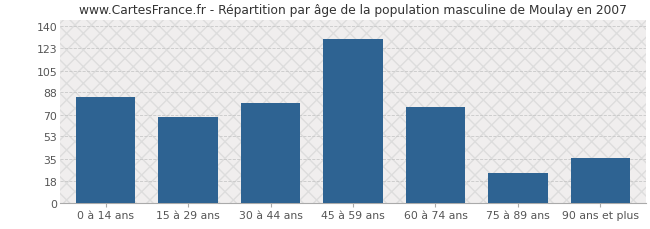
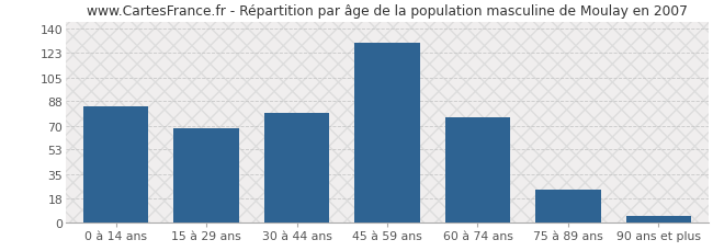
90 ans et plus: 36 -> 5
